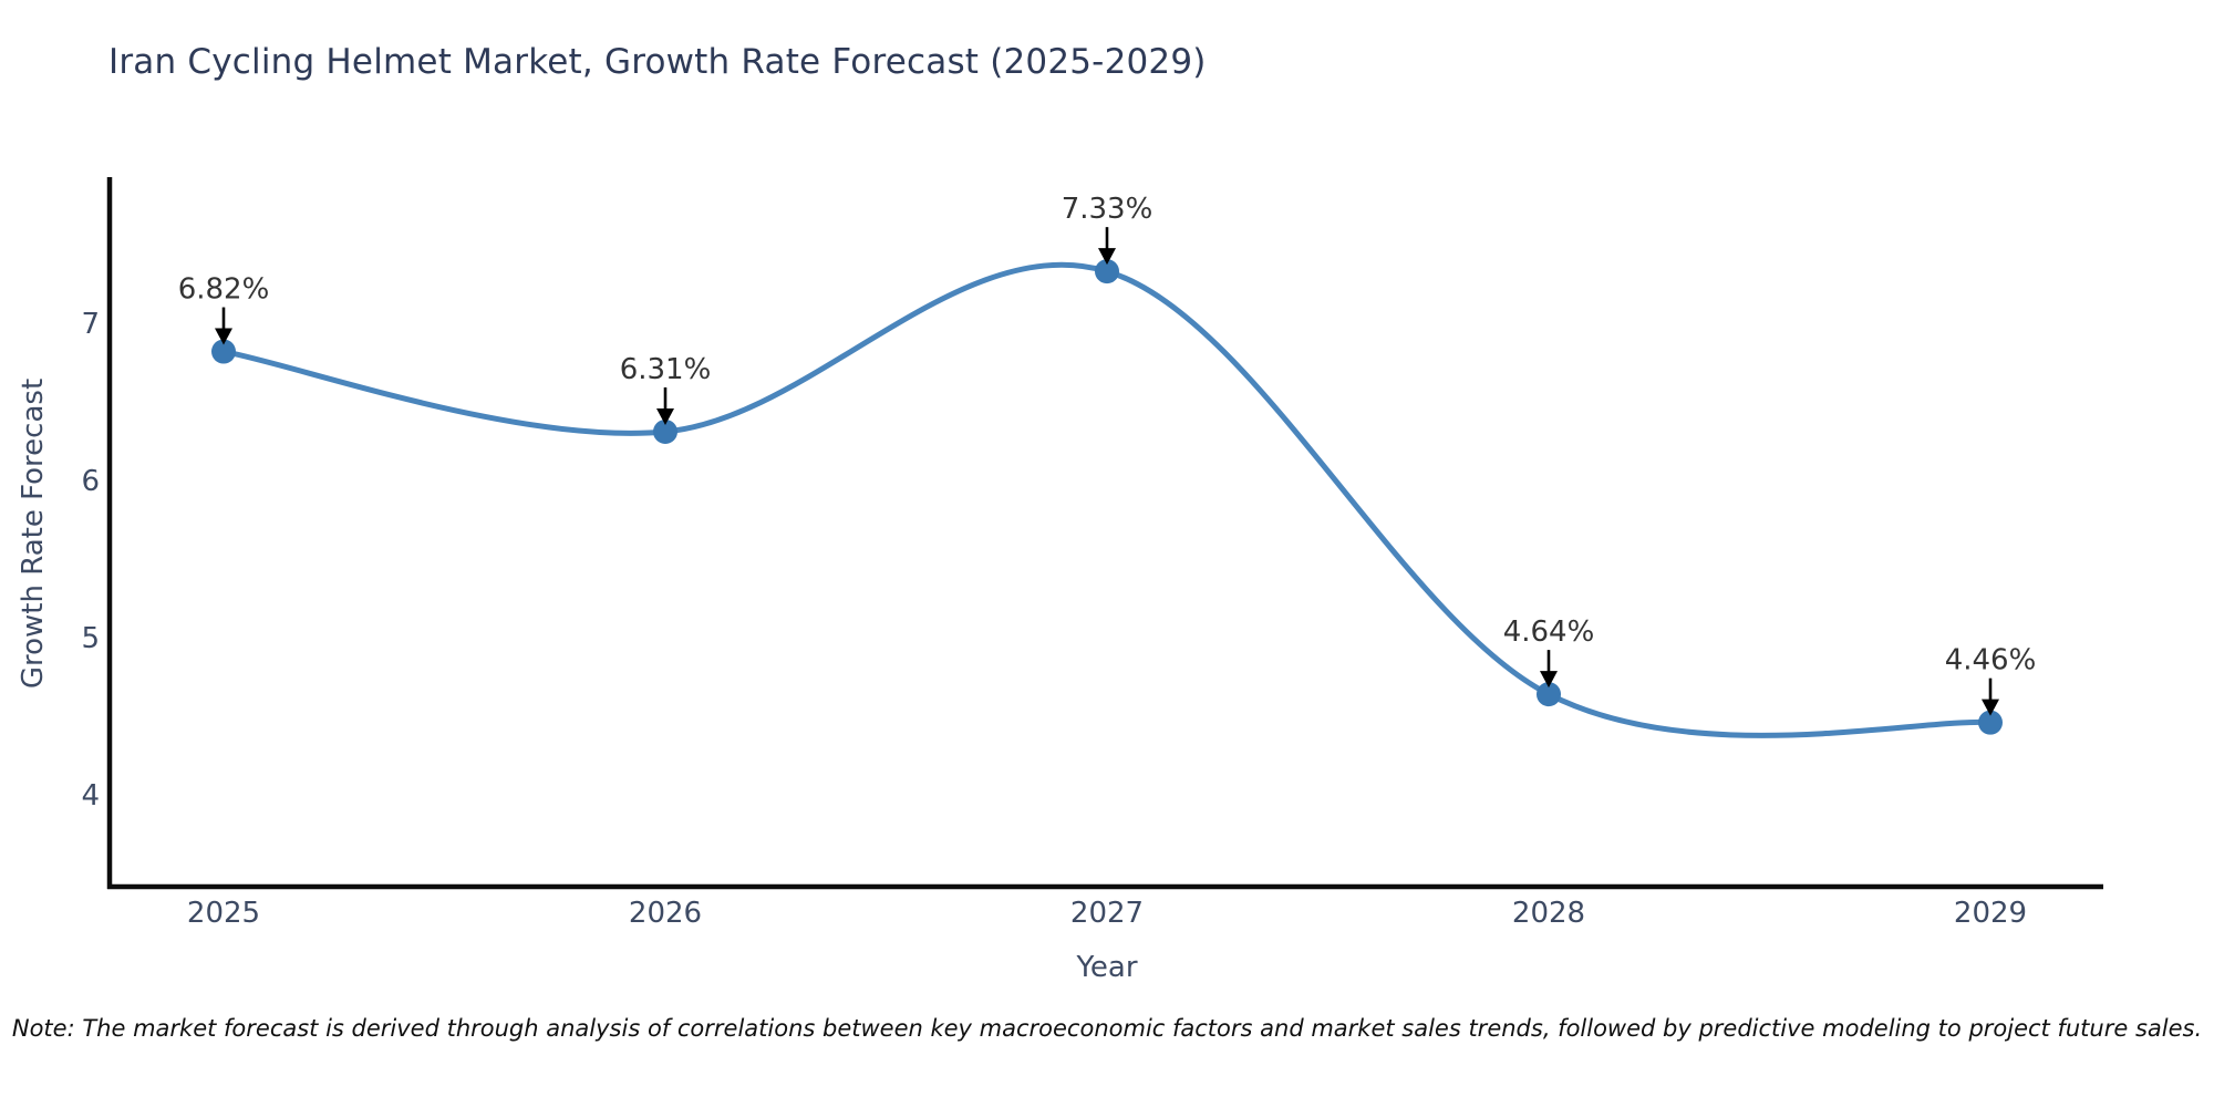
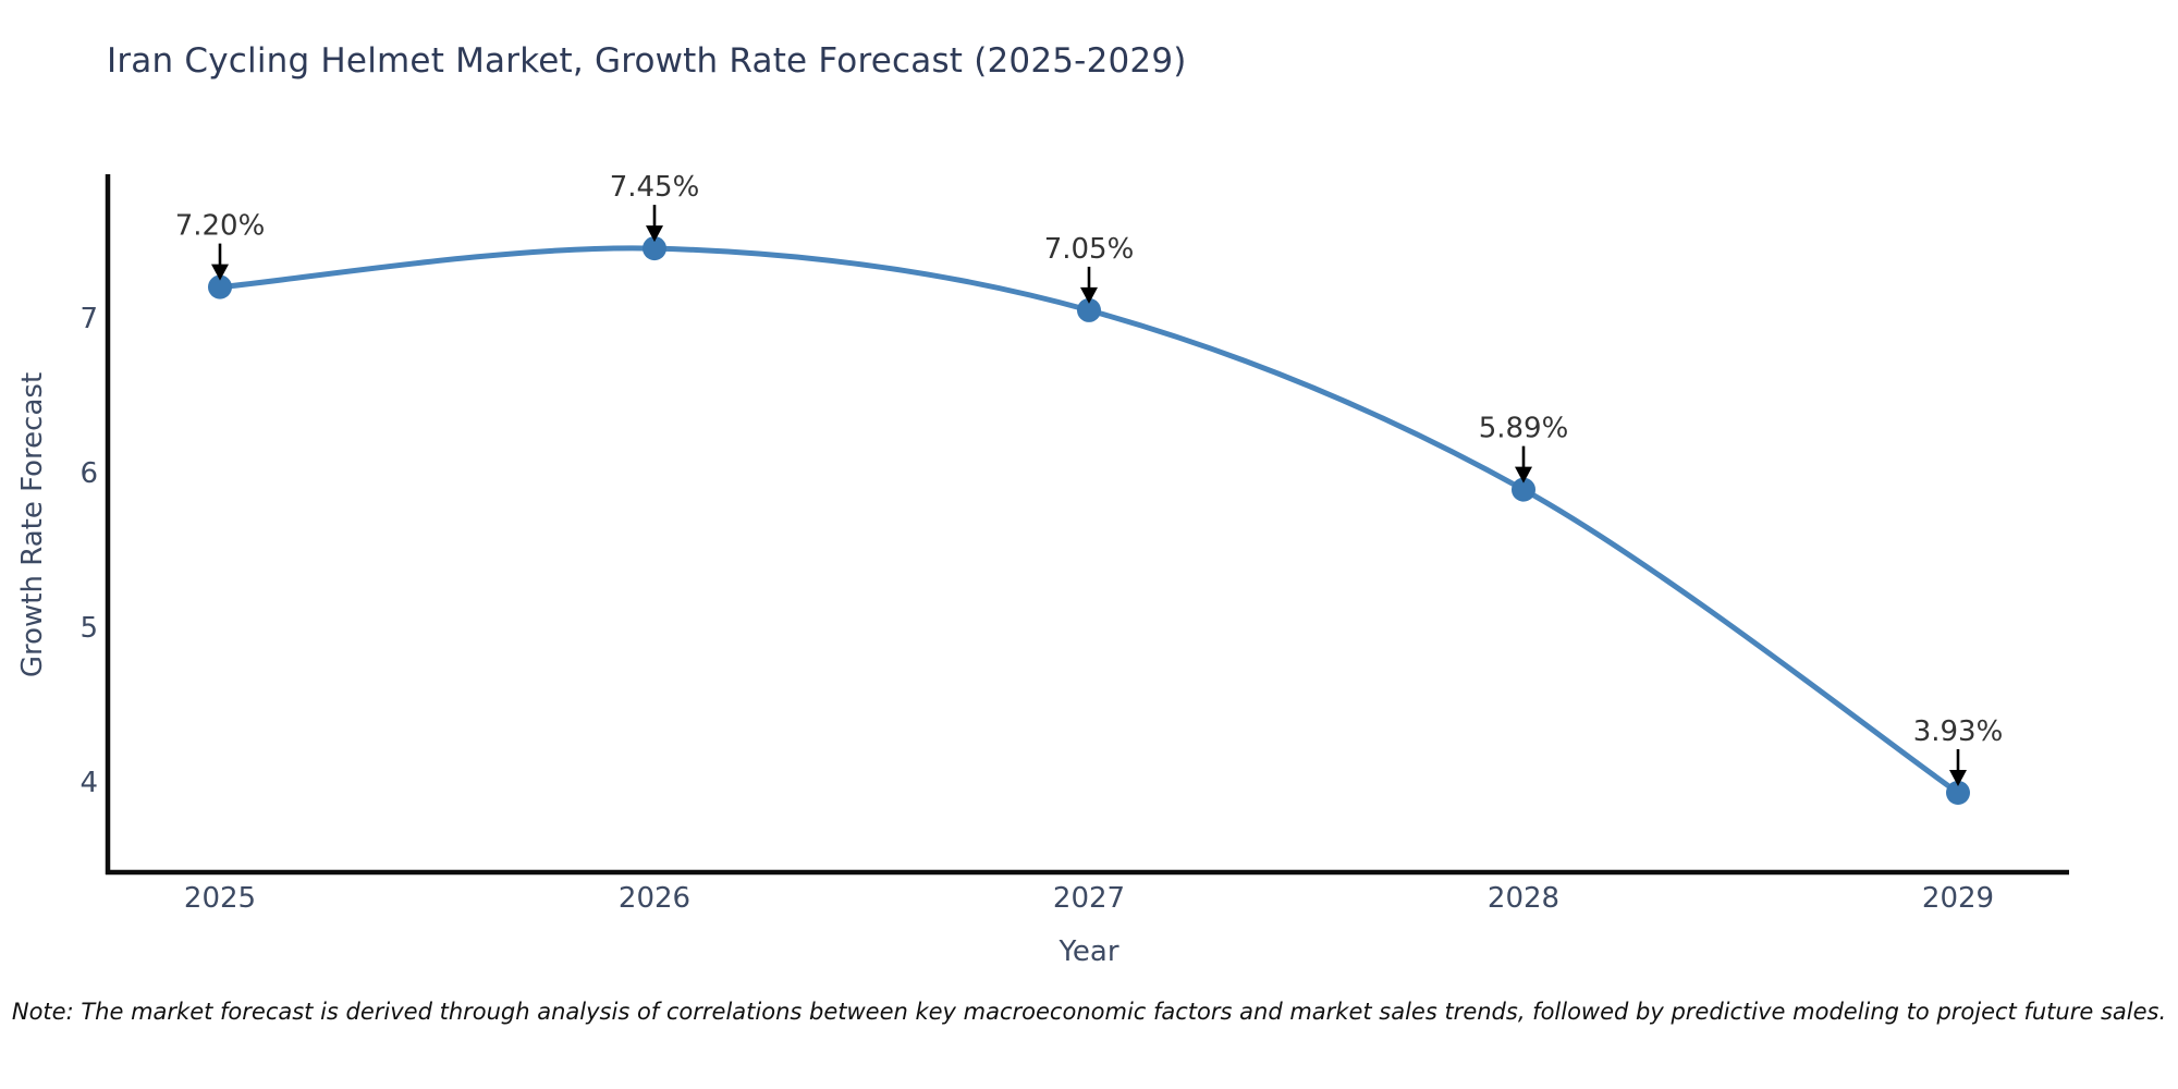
2025: 6.82% -> 7.20%
2026: 6.31% -> 7.45%
2027: 7.33% -> 7.05%
2028: 4.64% -> 5.89%
2029: 4.46% -> 3.93%
